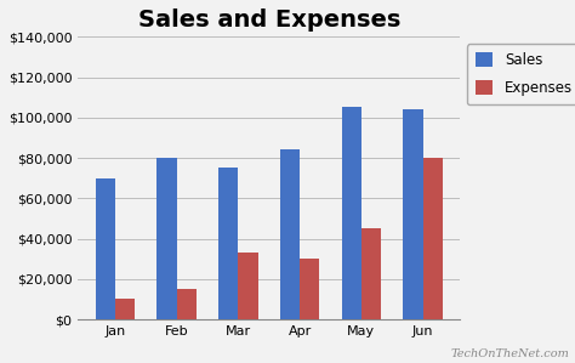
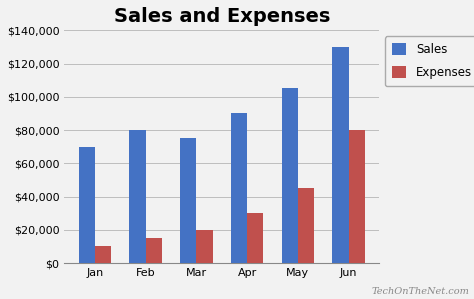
Expenses/Mar: $33,000 -> $20,000
Sales/Apr: $84,000 -> $90,000
Sales/Jun: $104,000 -> $130,000
